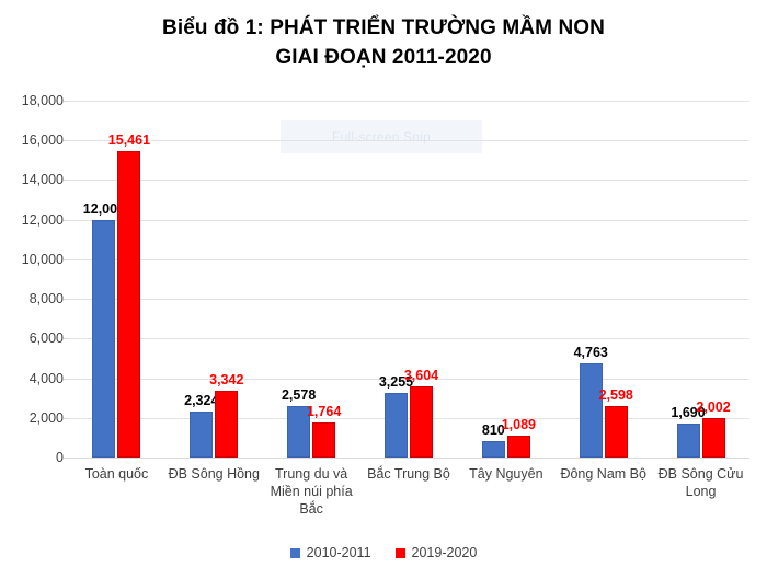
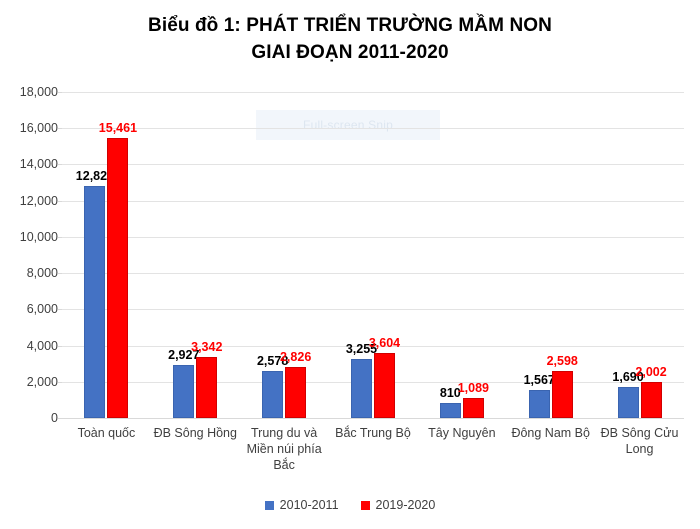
2010-2011/Toàn quốc: 12,002 -> 12,827
2010-2011/ĐB Sông Hồng: 2,324 -> 2,927
2019-2020/Trung du và Miền núi phía Bắc: 1,764 -> 2,826
2010-2011/Đông Nam Bộ: 4,763 -> 1,567
